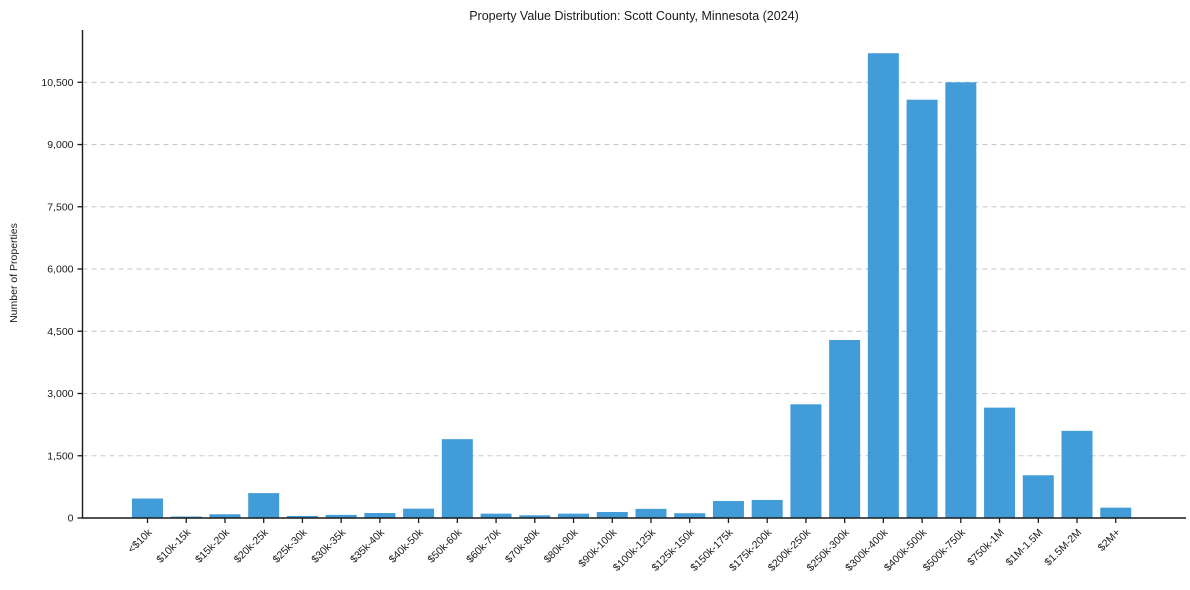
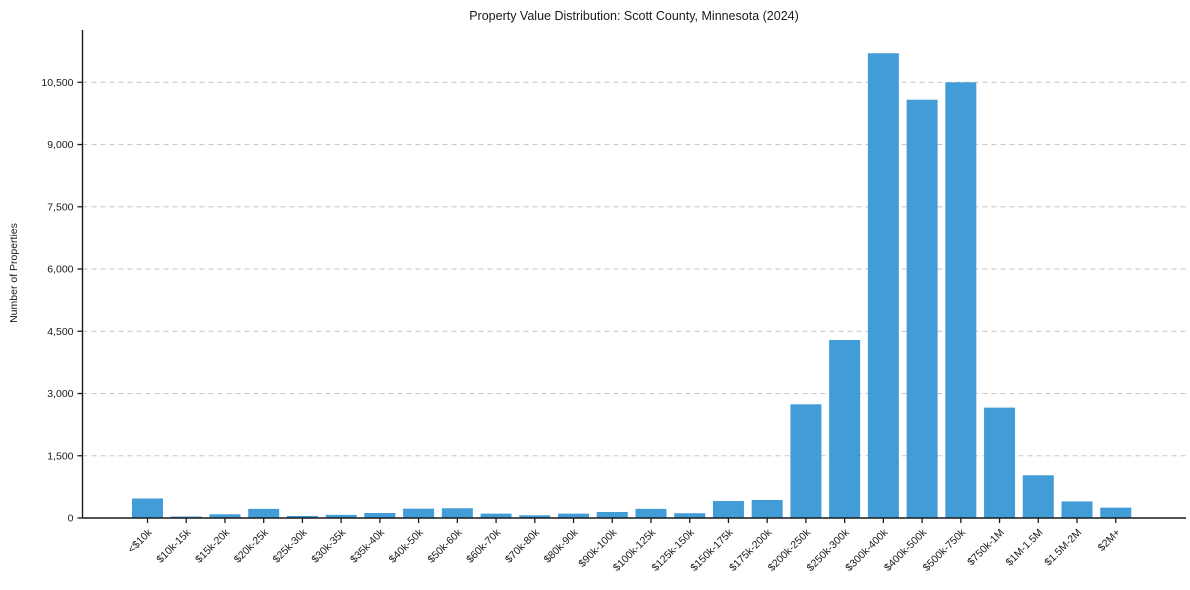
$20k-25k: 600 -> 200
$50k-60k: 1900 -> 200
$1.5M-2M: 2100 -> 400
